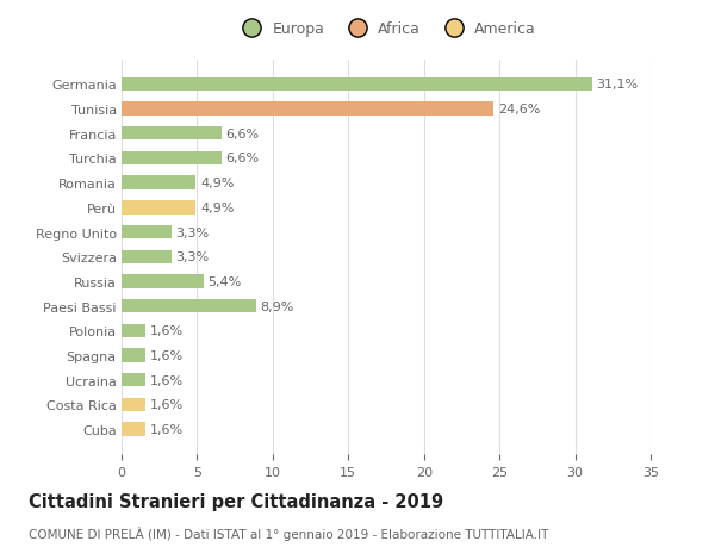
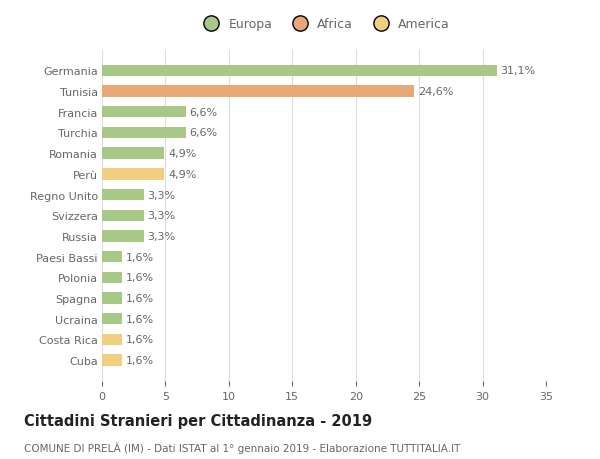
Russia: 5,4% -> 3,3%
Paesi Bassi: 8,9% -> 1,6%
